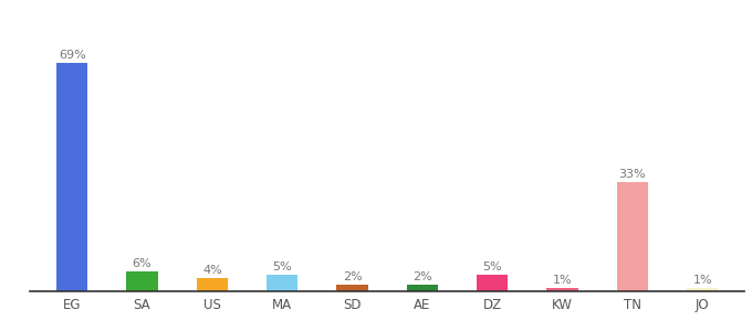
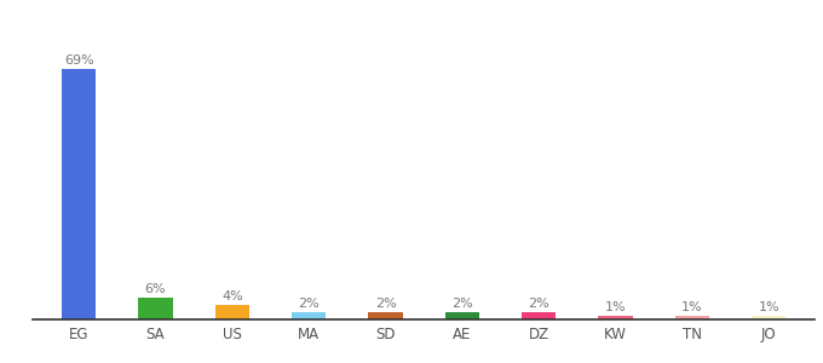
MA: 5% -> 2%
DZ: 5% -> 2%
TN: 33% -> 1%
